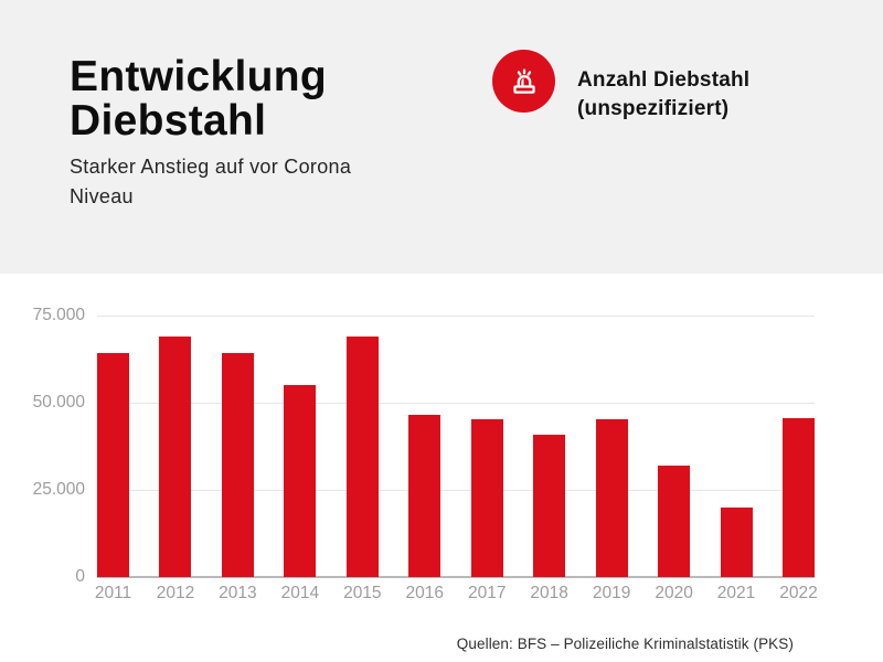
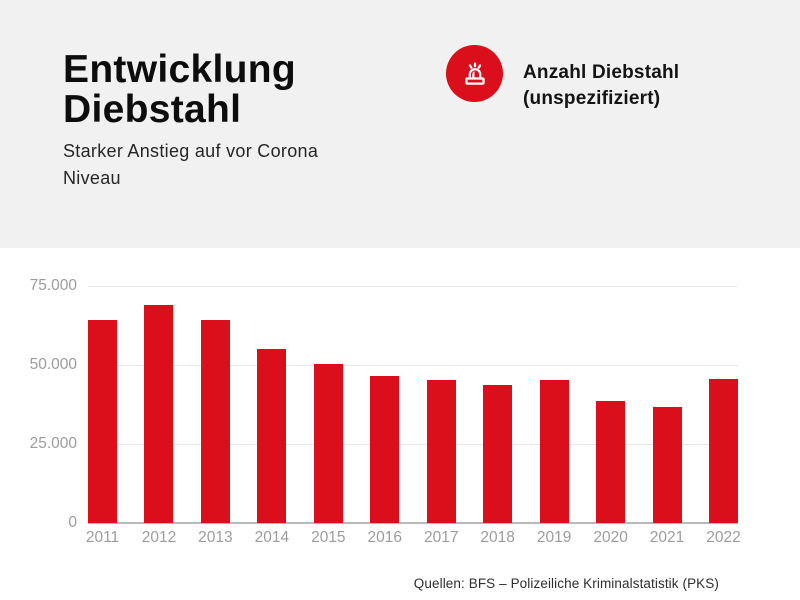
2015: 69000 -> 50000
2018: 41000 -> 44000
2020: 32000 -> 39000
2021: 20000 -> 37000
